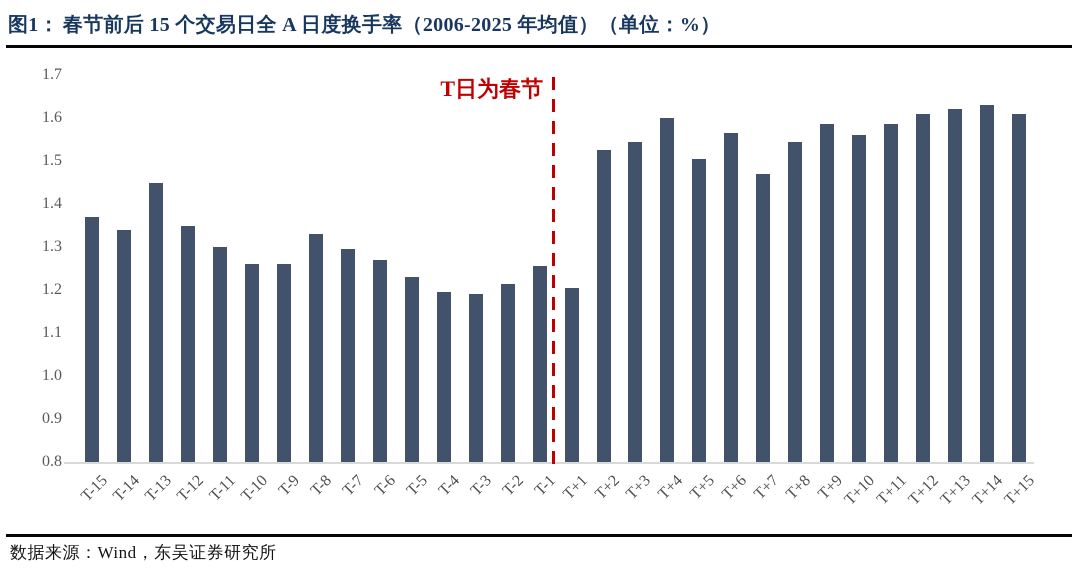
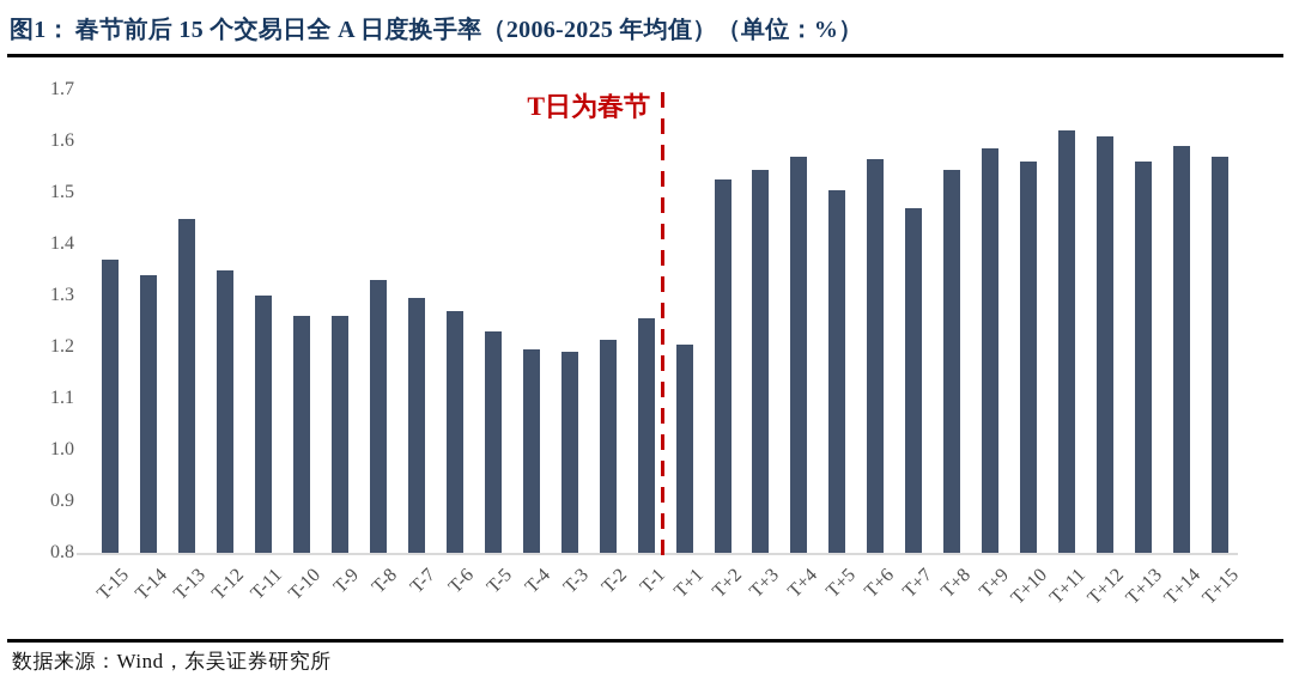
T+4: 1.60 -> 1.57
T+11: 1.58 -> 1.62
T+13: 1.62 -> 1.56
T+14: 1.63 -> 1.59
T+15: 1.61 -> 1.57
